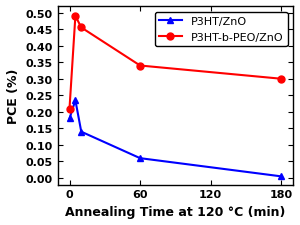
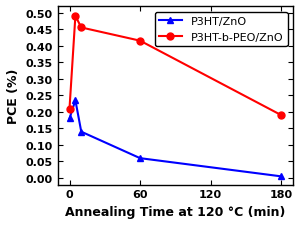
P3HT-b-PEO/ZnO/60: 0.340 -> 0.415
P3HT-b-PEO/ZnO/180: 0.300 -> 0.190
